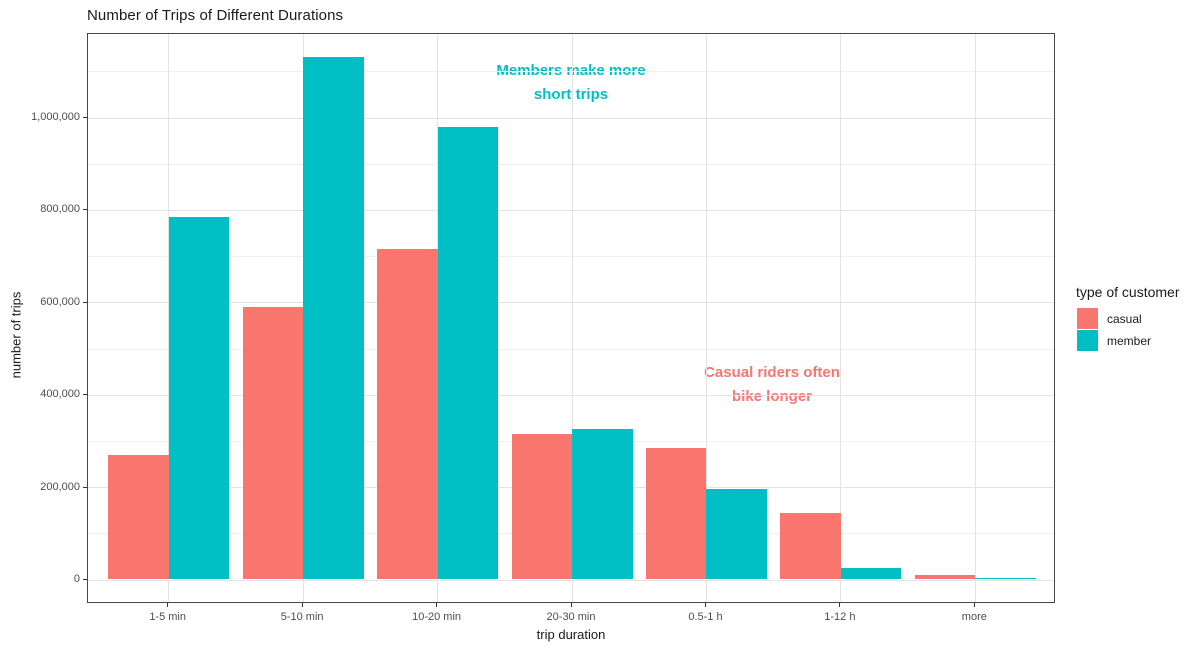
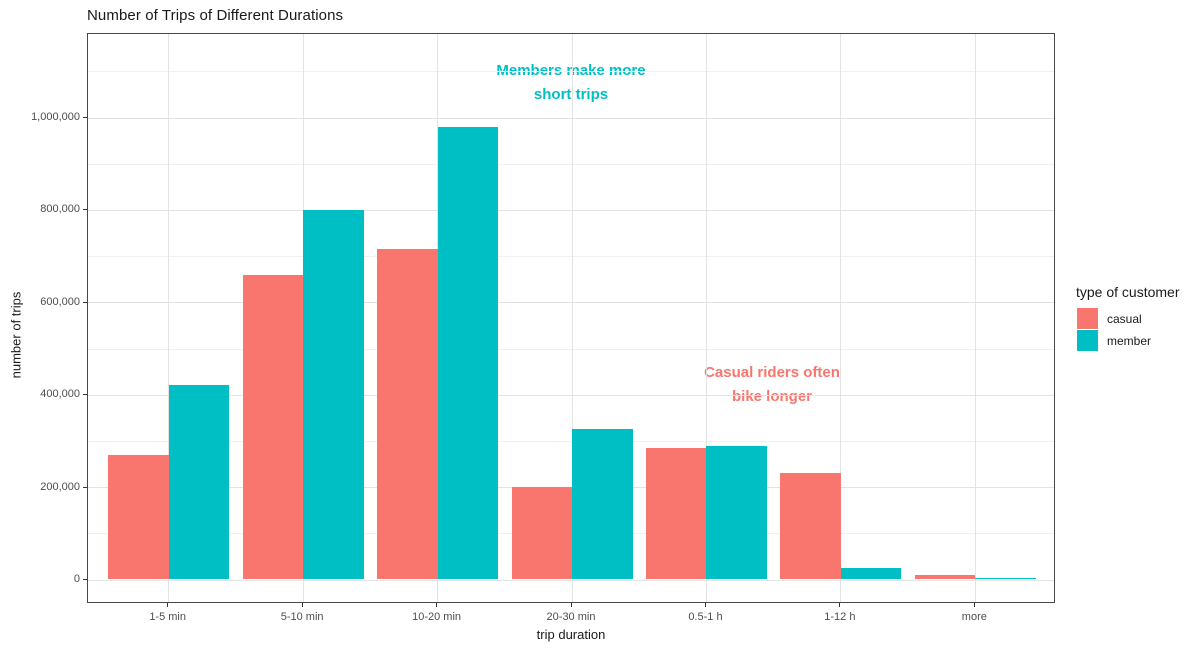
member/1-5 min: 780000 -> 420000
casual/5-10 min: 590000 -> 660000
member/5-10 min: 1130000 -> 800000
casual/20-30 min: 320000 -> 200000
member/0.5-1 h: 200000 -> 290000
casual/1-12 h: 140000 -> 230000
